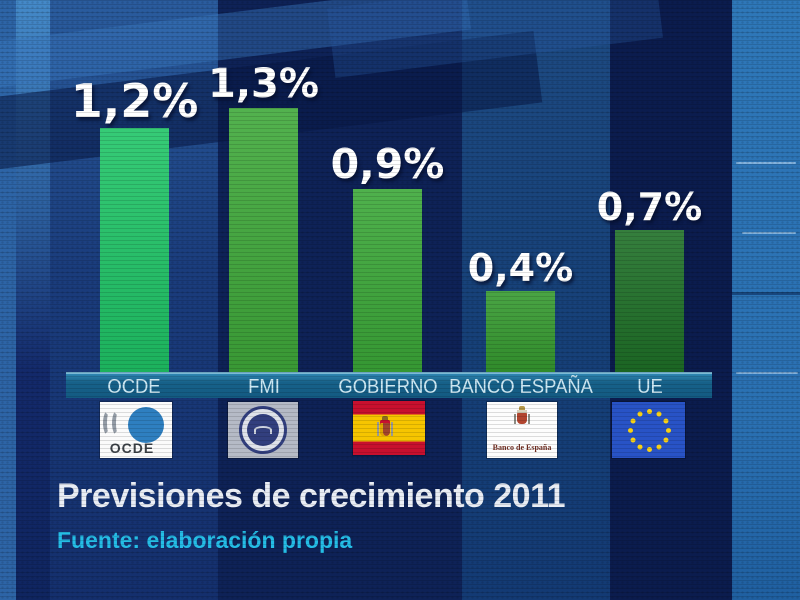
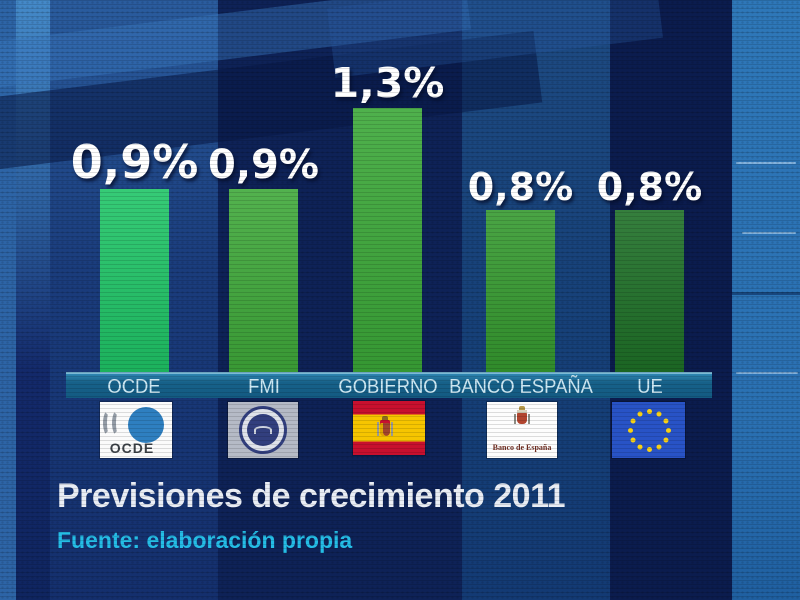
OCDE: 1,2% -> 0,9%
FMI: 1,3% -> 0,9%
GOBIERNO: 0,9% -> 1,3%
BANCO ESPAÑA: 0,4% -> 0,8%
UE: 0,7% -> 0,8%
